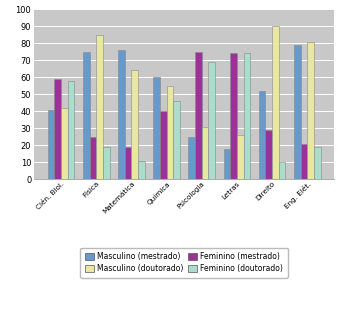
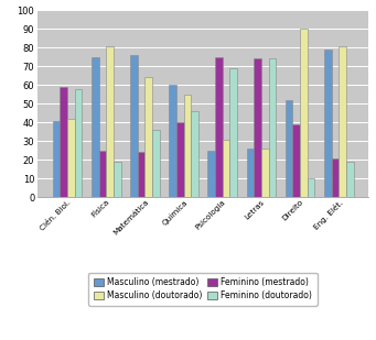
Masculino (doutorado)/Física: 85 -> 81
Feminino (mestrado)/Matemática: 19 -> 24
Feminino (doutorado)/Matemática: 11 -> 36
Masculino (mestrado)/Letras: 18 -> 26
Feminino (mestrado)/Direito: 29 -> 39
